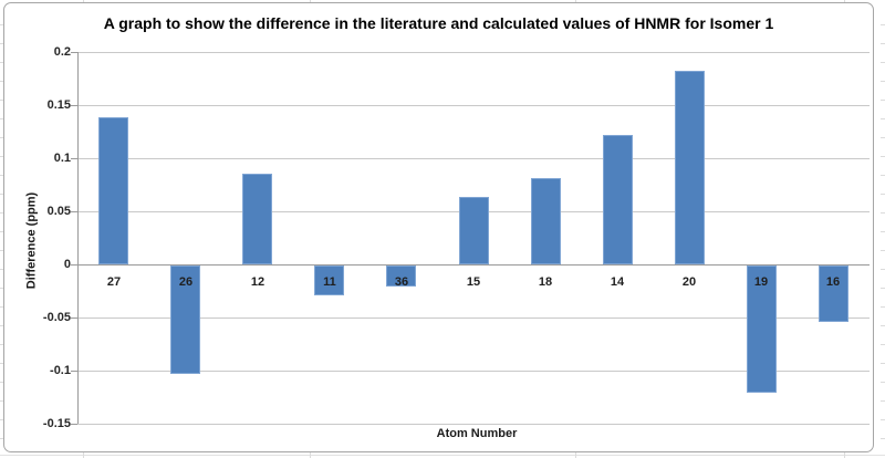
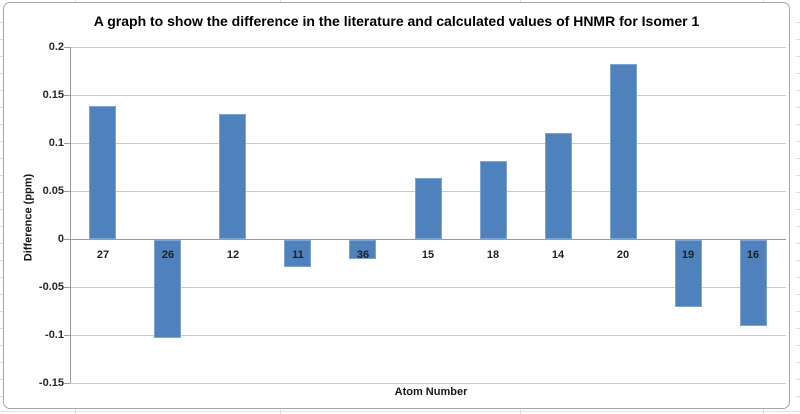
12: 0.09 -> 0.13
14: 0.12 -> 0.11
19: -0.12 -> -0.07
16: -0.05 -> -0.09
